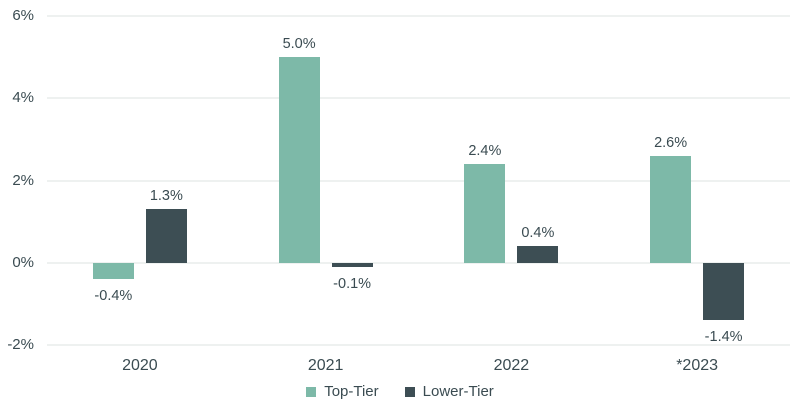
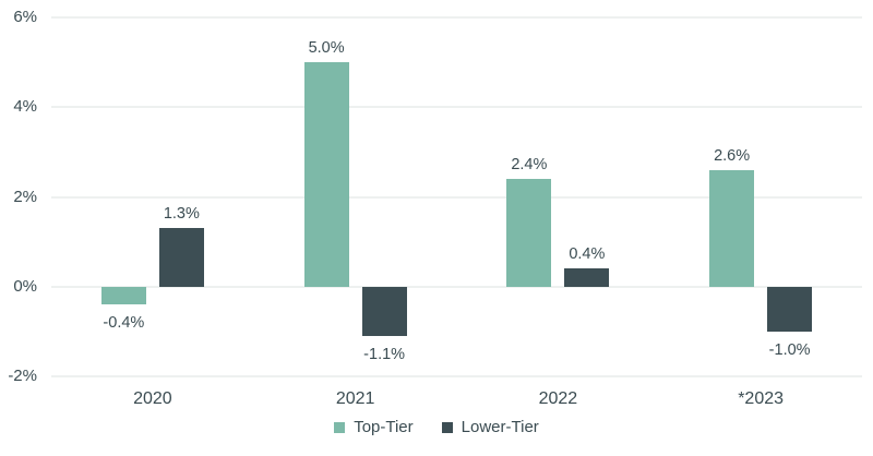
Lower-Tier/2021: -0.1% -> -1.1%
Lower-Tier/*2023: -1.4% -> -1.0%
